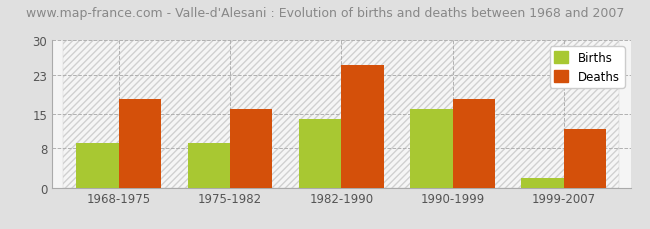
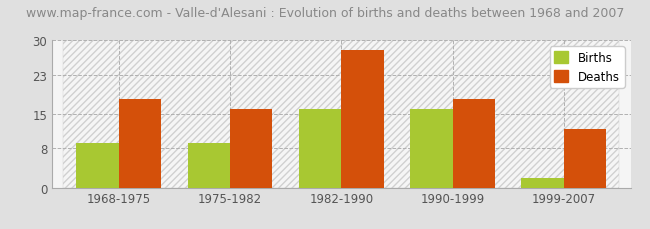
Births/1982-1990: 14 -> 16
Deaths/1982-1990: 25 -> 28
